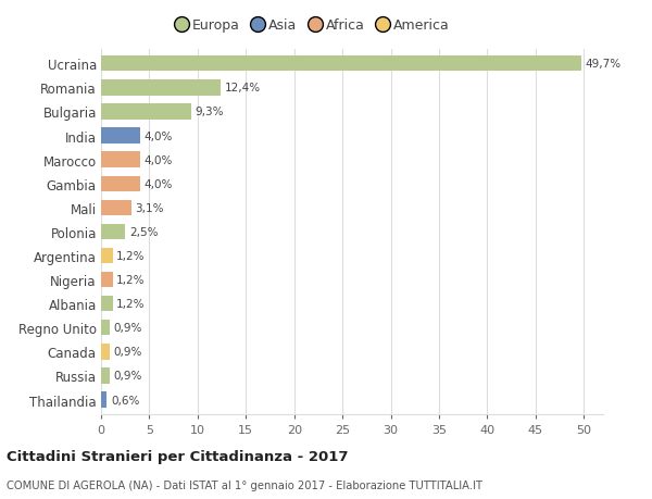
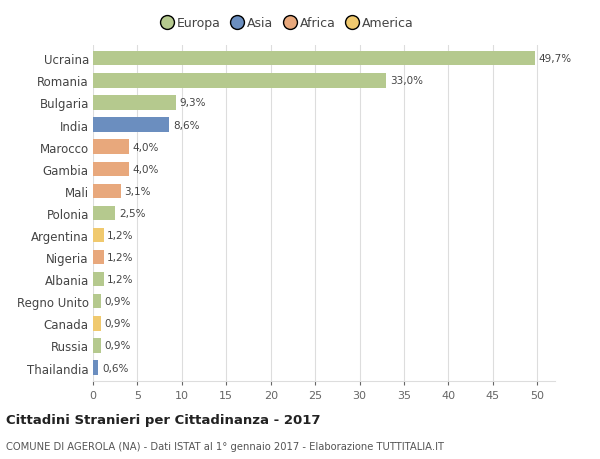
Romania: 12,4% -> 33,0%
India: 4,0% -> 8,6%
